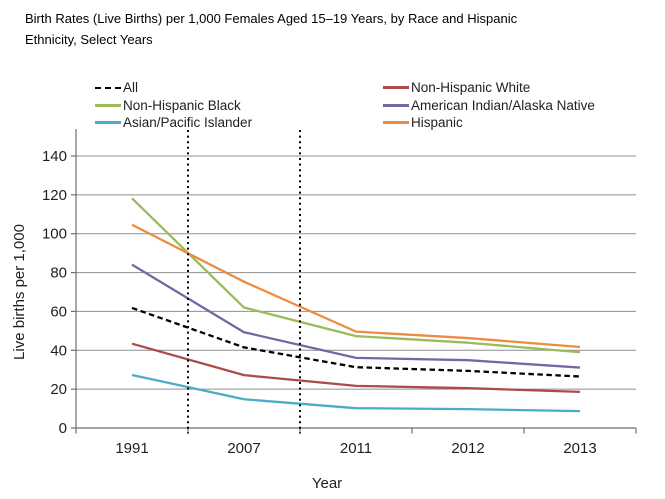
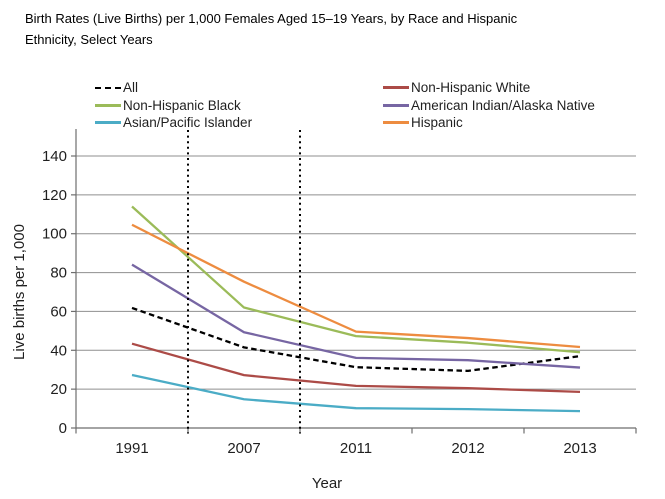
Non-Hispanic Black/1991: 118 -> 114
All/2013: 26 -> 37
